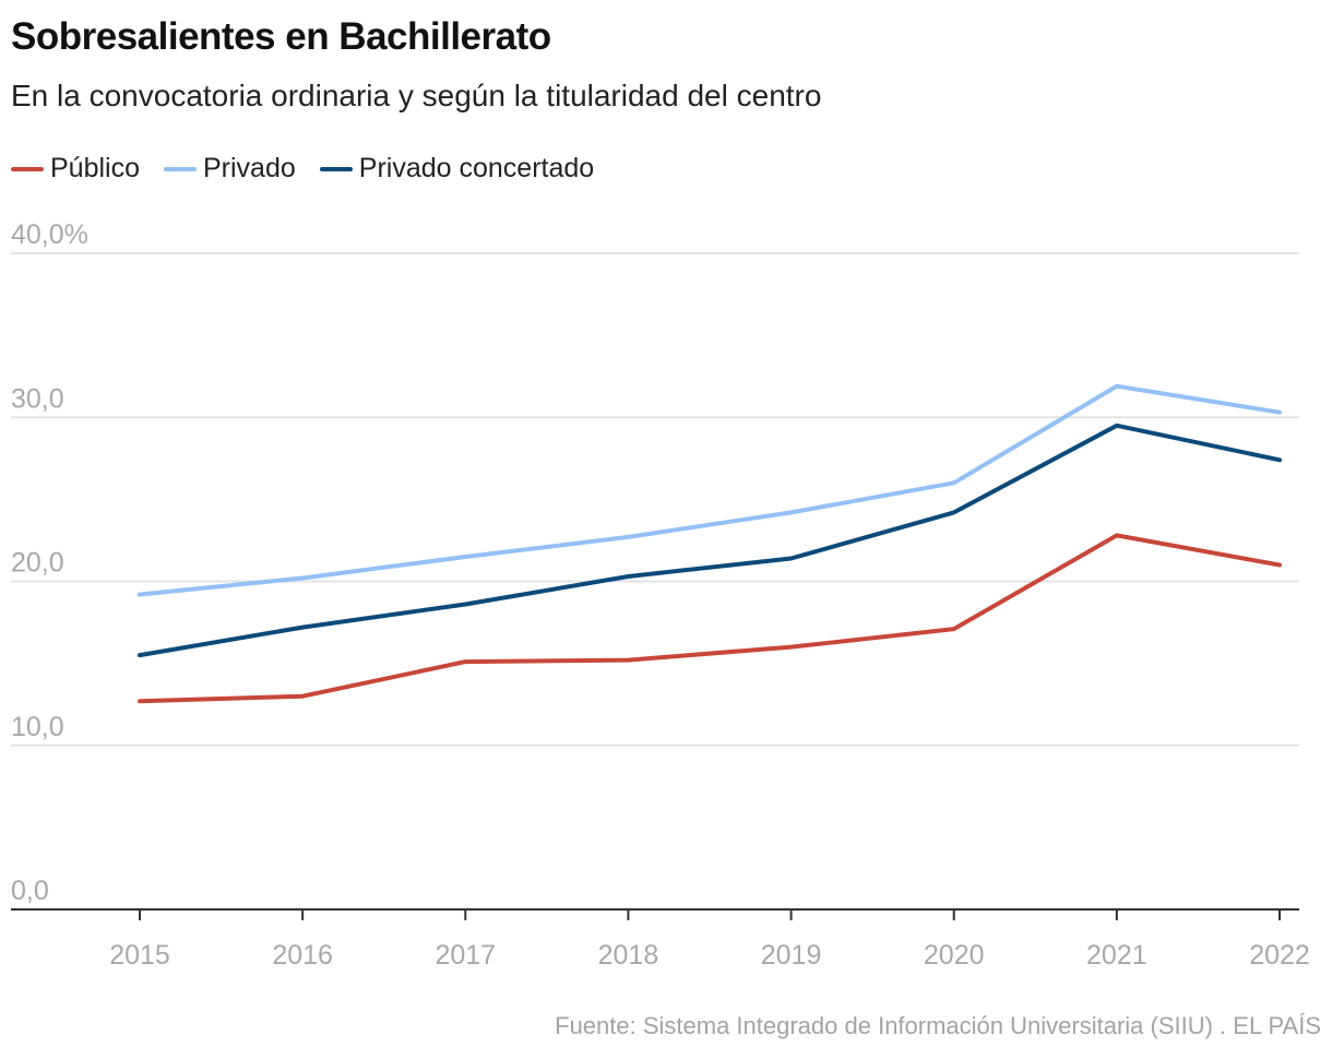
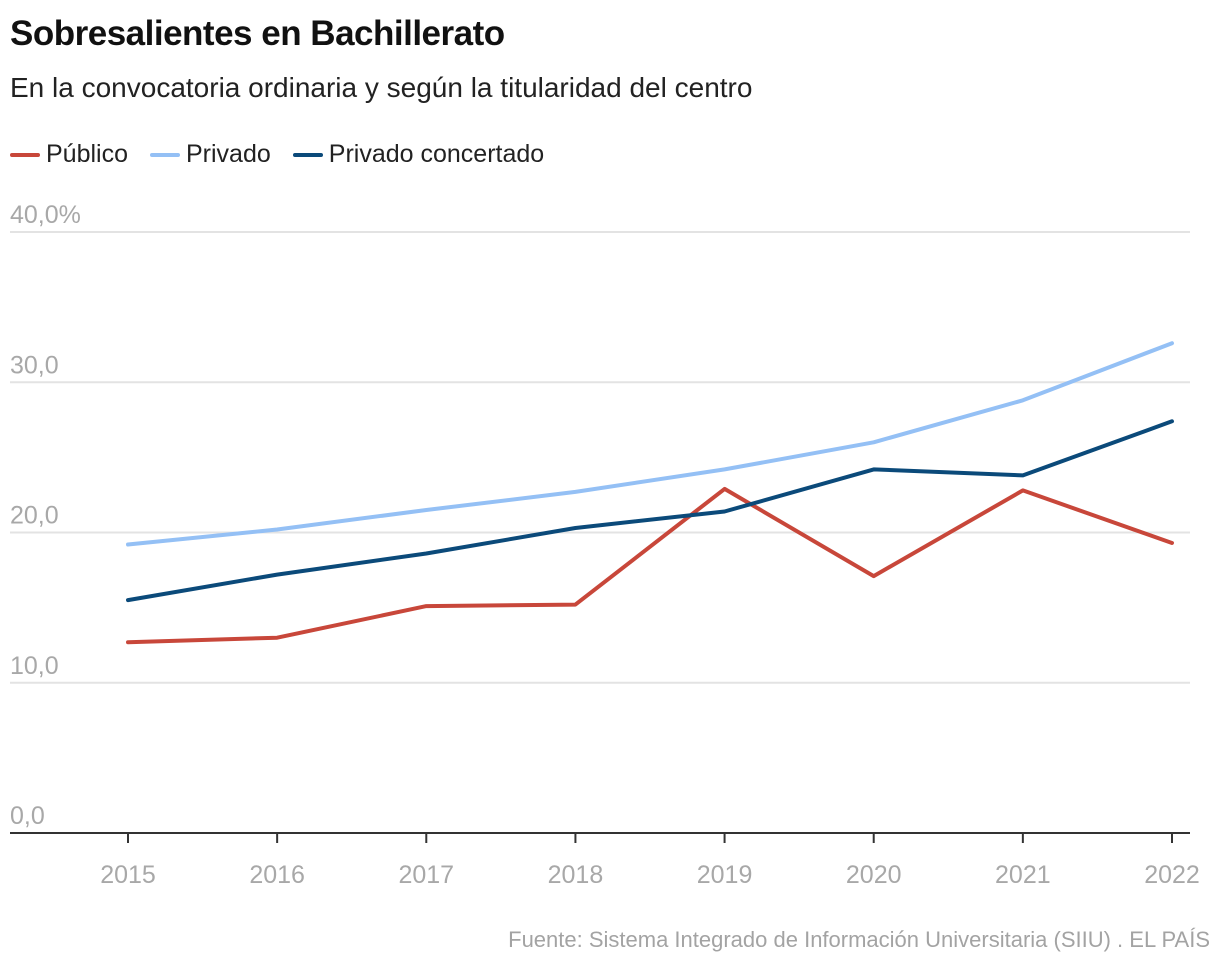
Público/2019: 16,0% -> 22,9%
Privado/2021: 31,9% -> 28,8%
Privado concertado/2021: 29,5% -> 23,8%
Público/2022: 21,0% -> 19,3%
Privado/2022: 30,3% -> 32,6%
